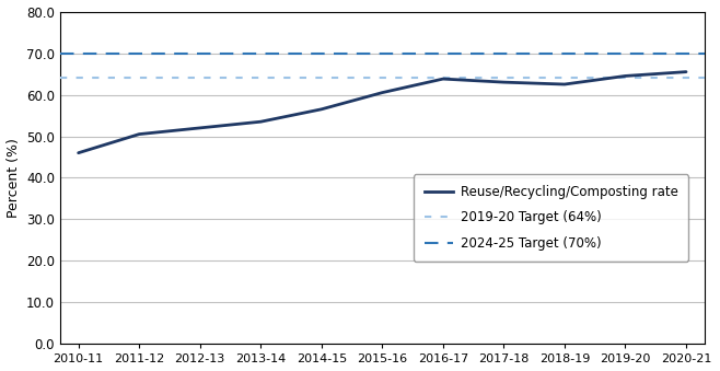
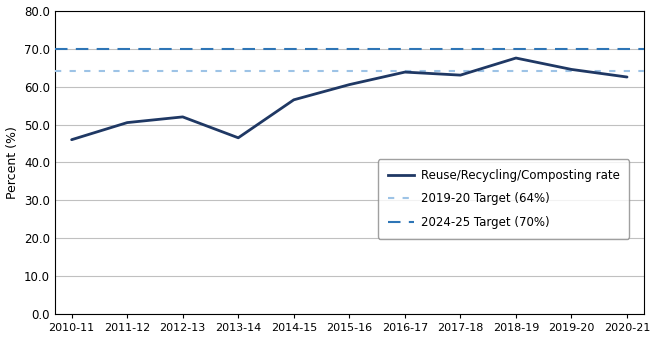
2013-14: 53.5 -> 46.5
2018-19: 62.5 -> 67.5
2020-21: 65.5 -> 62.5
